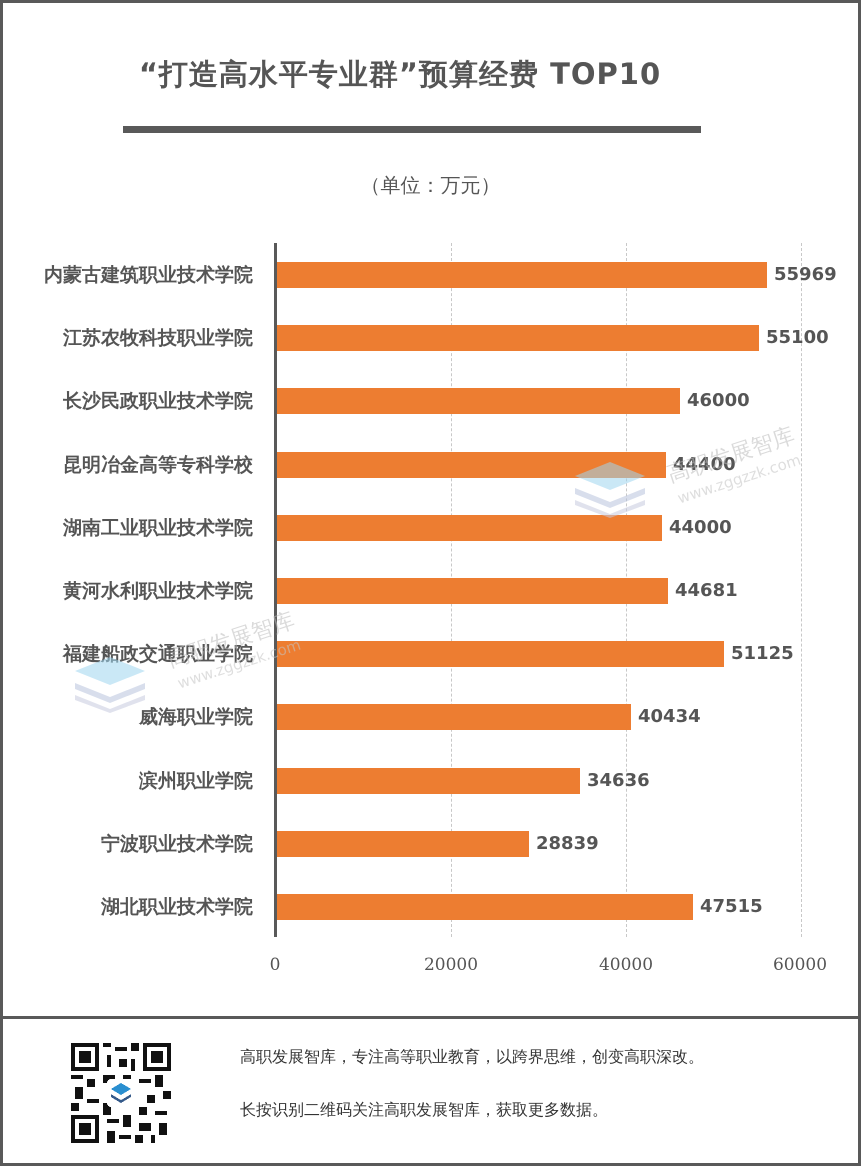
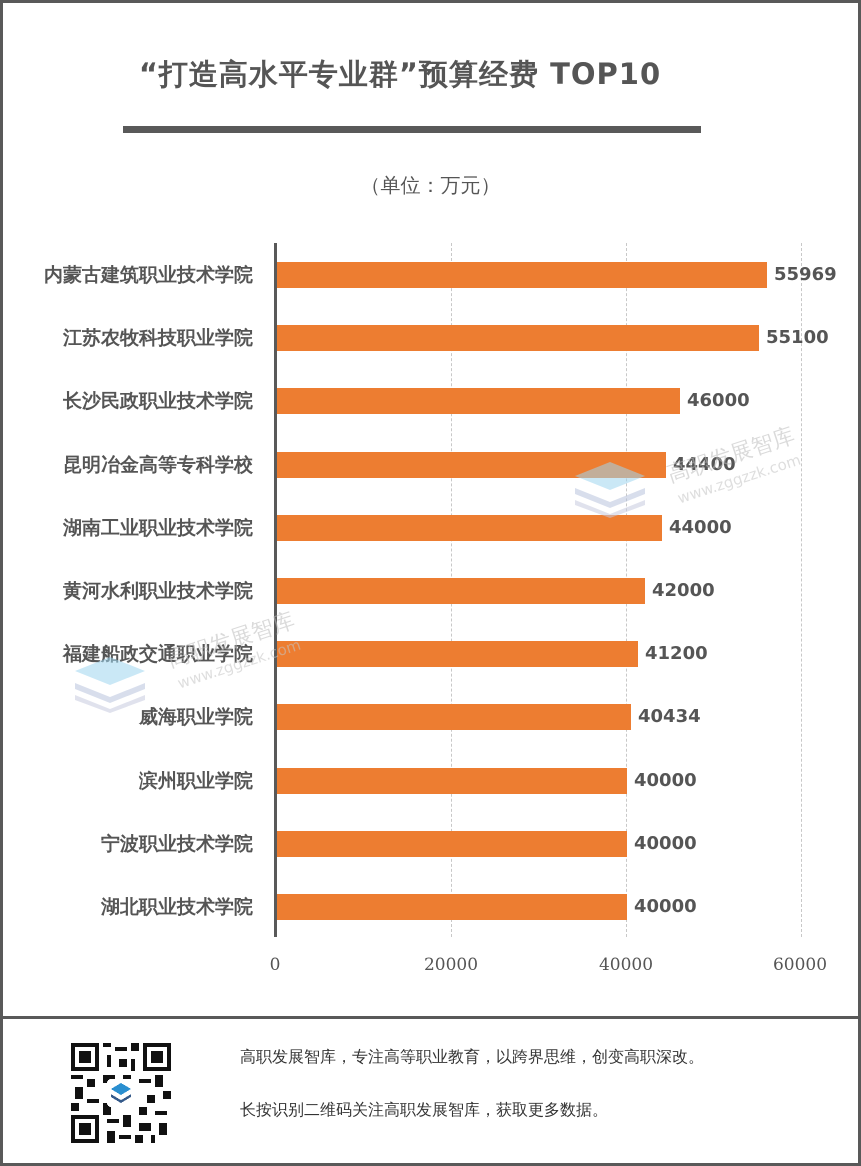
黄河水利职业技术学院: 44681 -> 42000
福建船政交通职业学院: 51125 -> 41200
滨州职业学院: 34636 -> 40000
宁波职业技术学院: 28839 -> 40000
湖北职业技术学院: 47515 -> 40000
